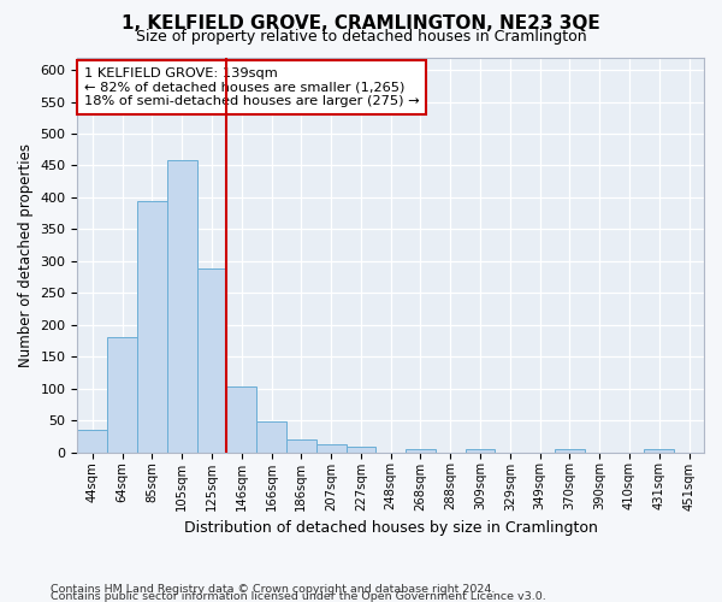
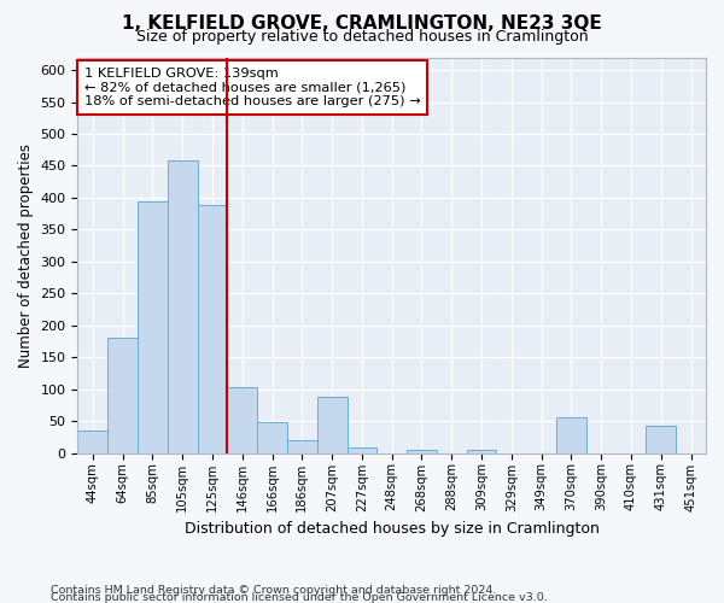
125sqm: 288 -> 388
207sqm: 13 -> 88
370sqm: 5 -> 56
431sqm: 5 -> 42
